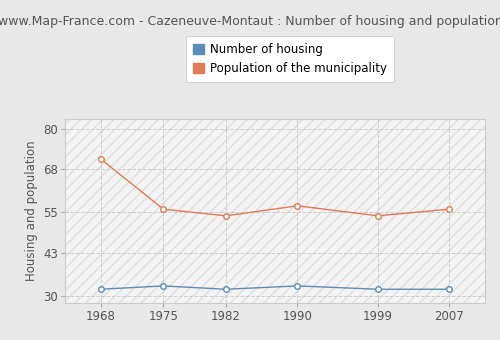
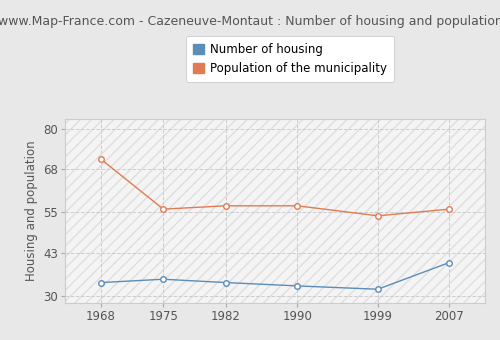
Number of housing/1968: 32 -> 34
Number of housing/1975: 33 -> 35
Number of housing/1982: 32 -> 34
Population of the municipality/1982: 54 -> 57
Number of housing/2007: 32 -> 40
